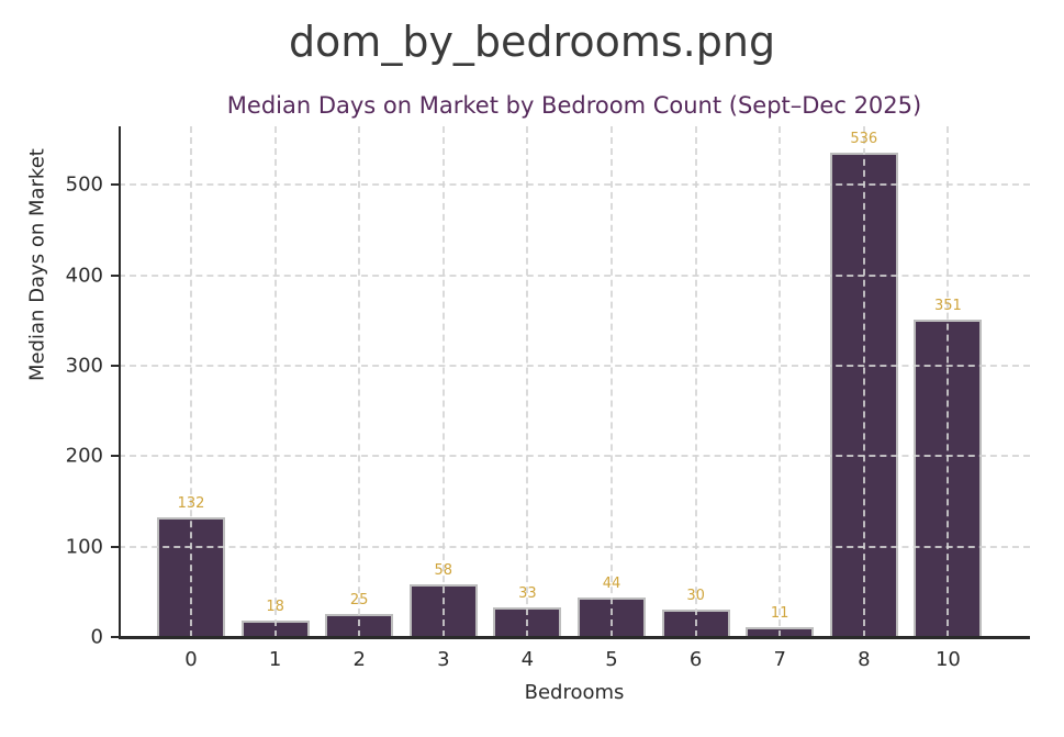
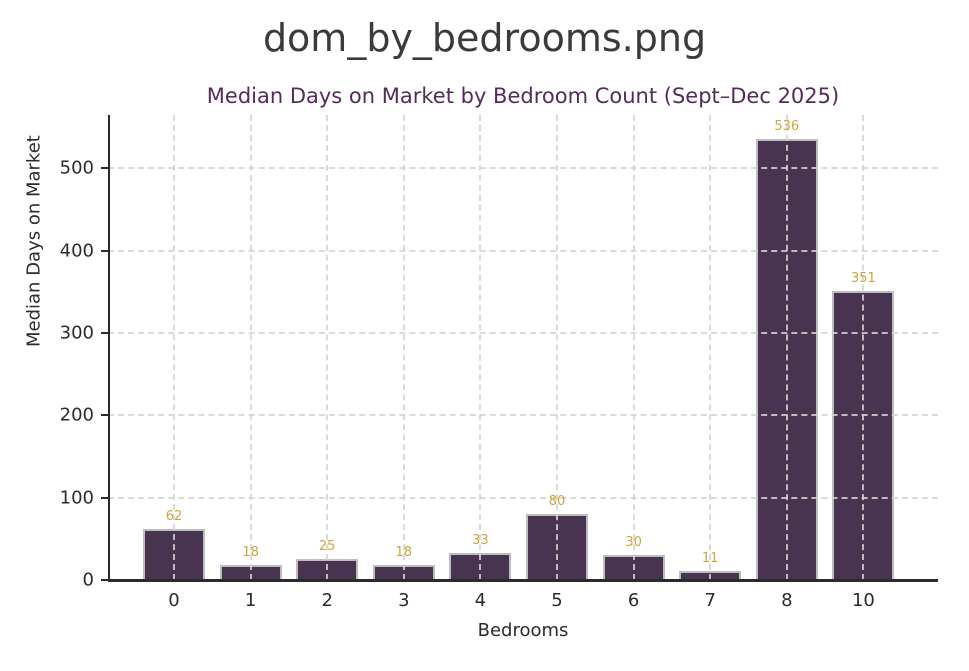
0: 132 -> 62
3: 58 -> 18
5: 44 -> 80
